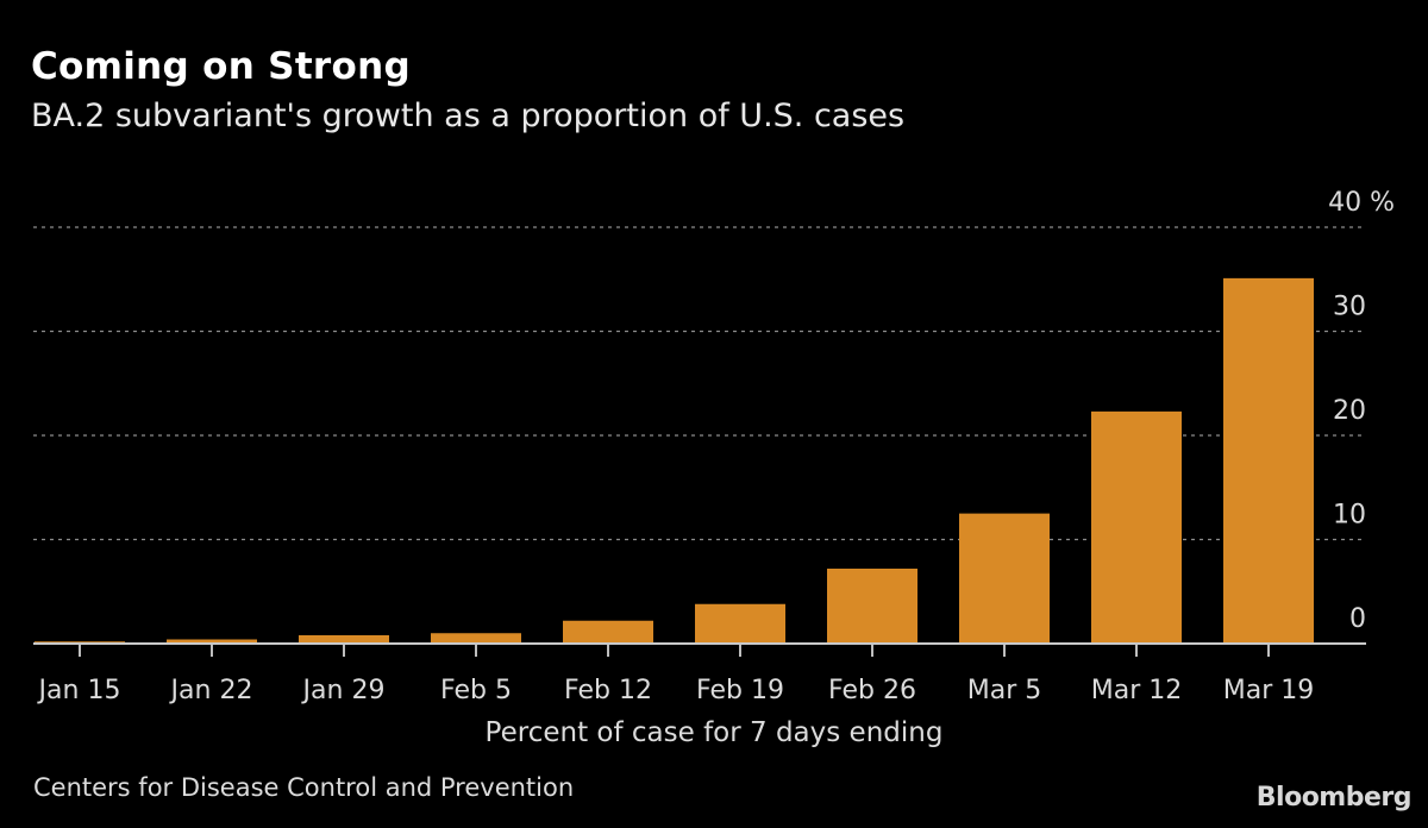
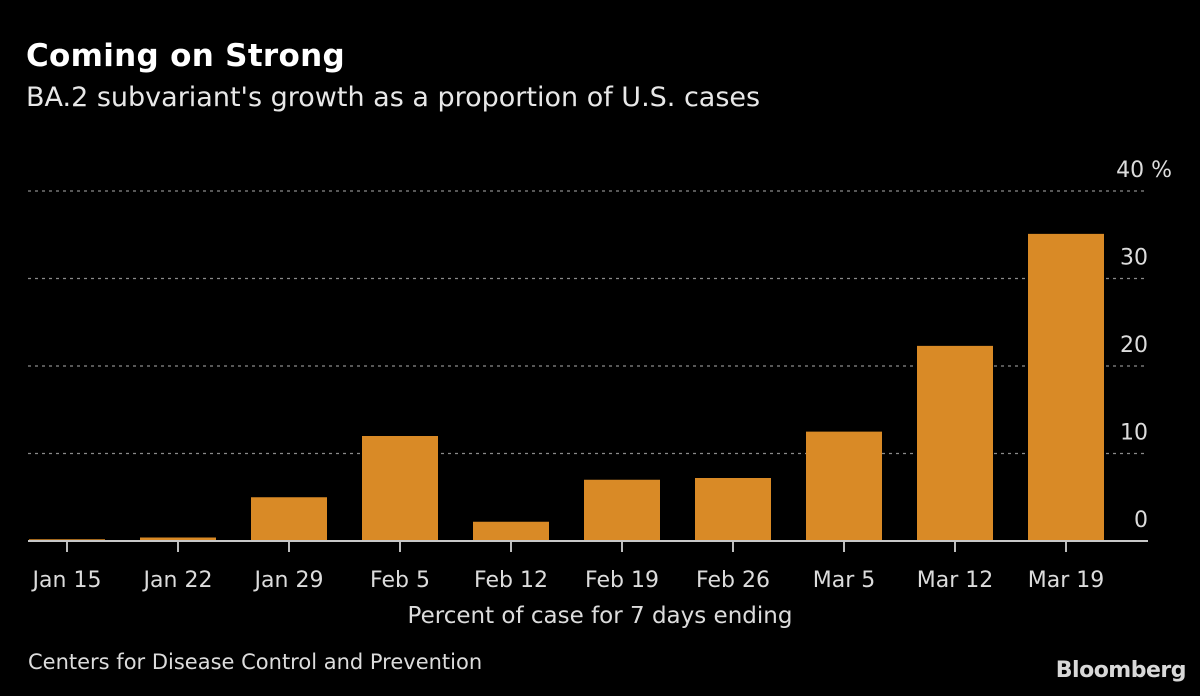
Jan 29: 1 -> 5
Feb 5: 1 -> 12
Feb 19: 4 -> 7
